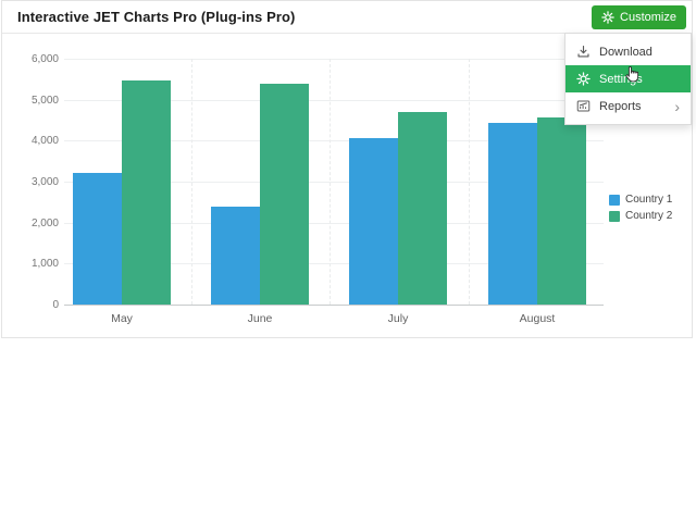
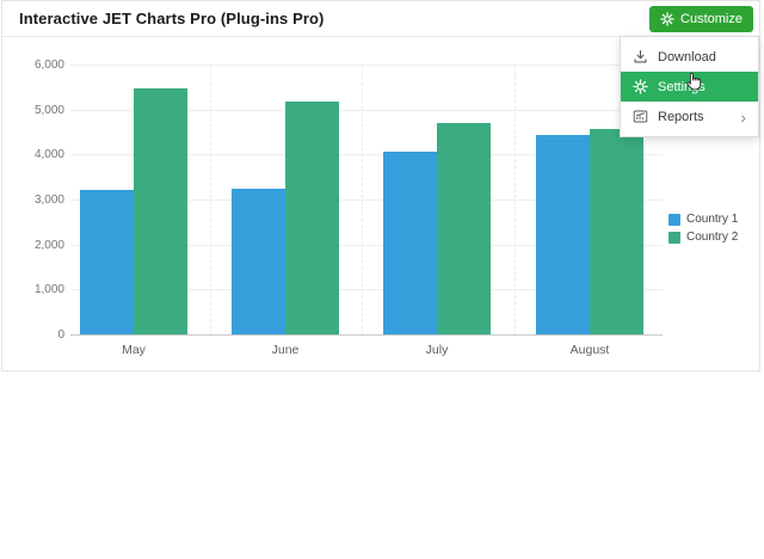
Country 1/June: 2400 -> 3200
Country 2/June: 5400 -> 5200
